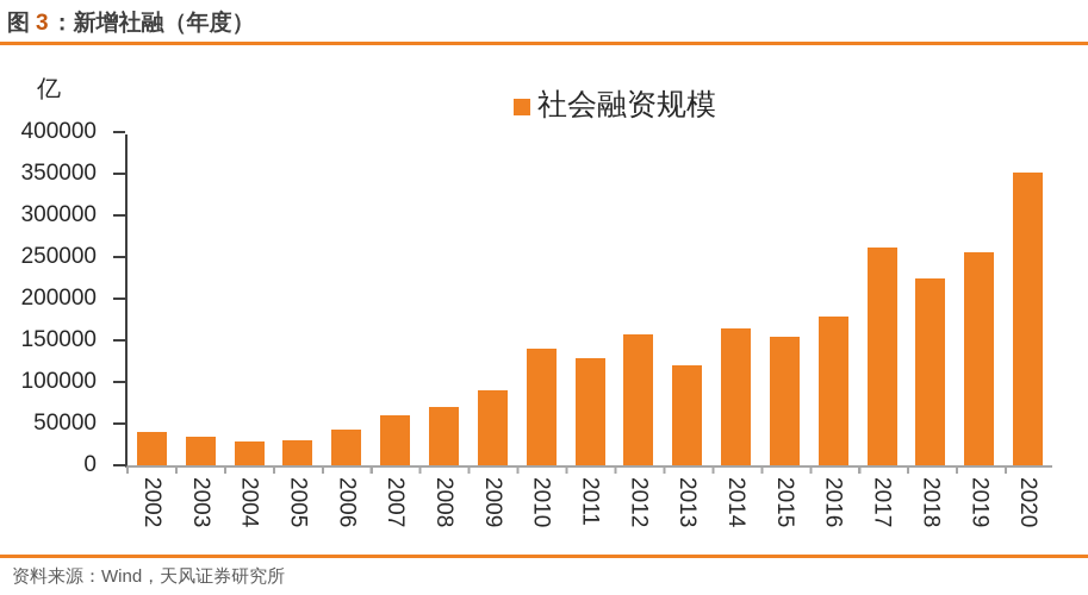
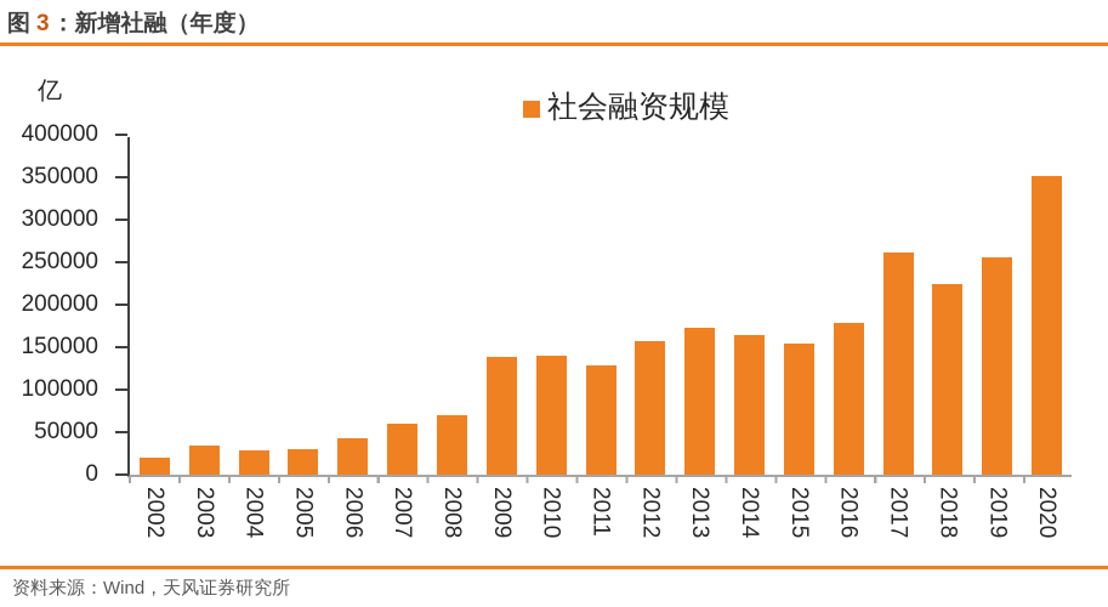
2002: 40000 -> 20000
2009: 90000 -> 140000
2013: 120000 -> 170000
